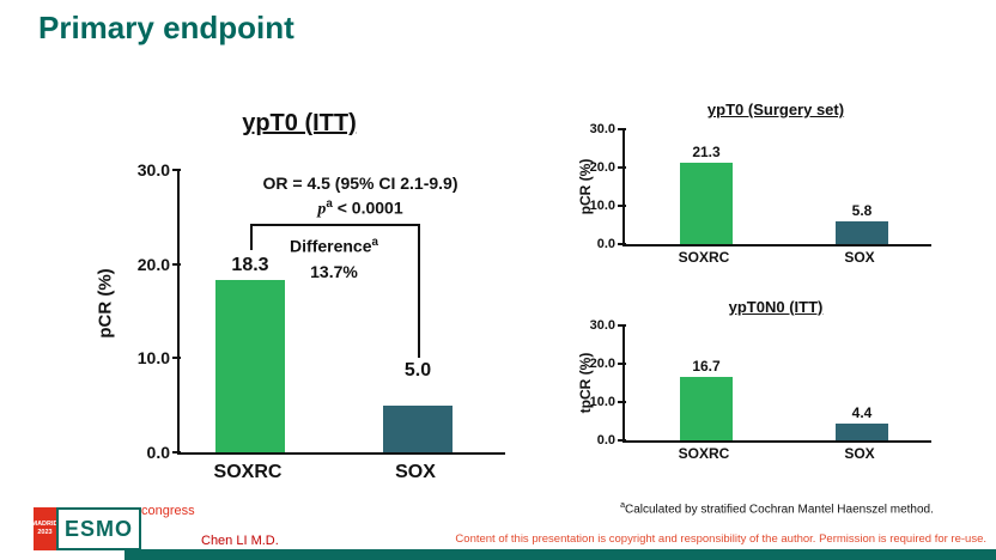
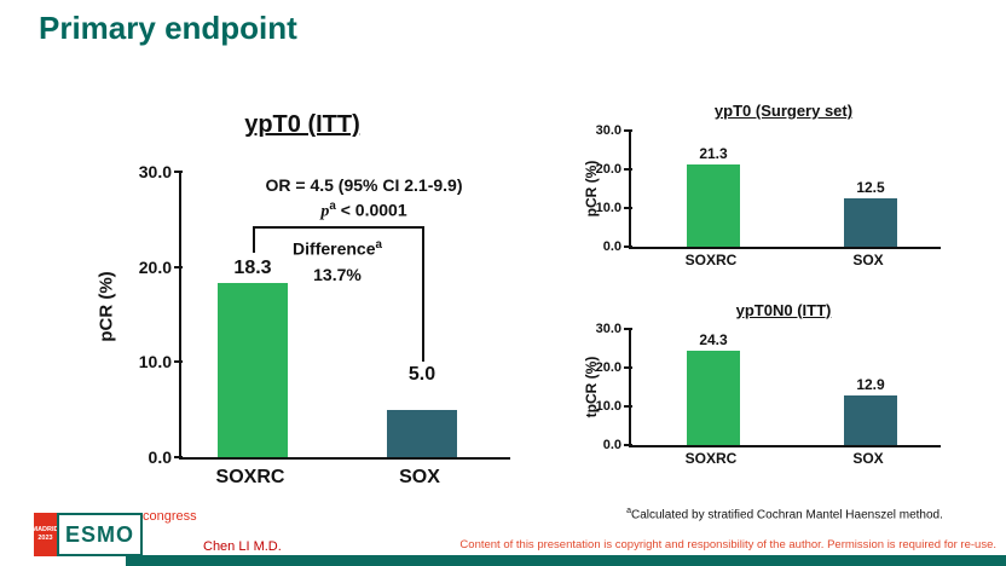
ypT0 (Surgery set)/SOX: 5.8 -> 12.5
ypT0N0 (ITT)/SOXRC: 16.7 -> 24.3
ypT0N0 (ITT)/SOX: 4.4 -> 12.9
